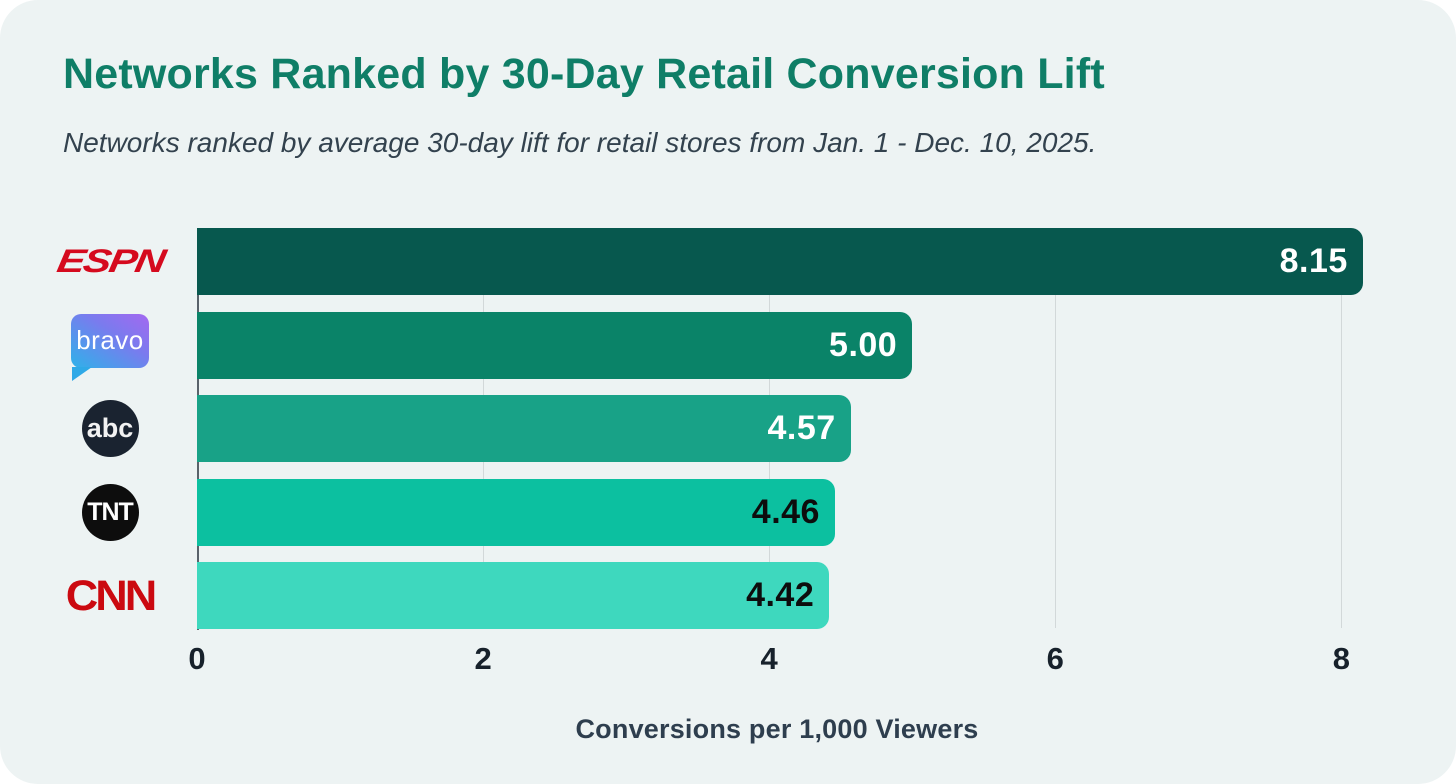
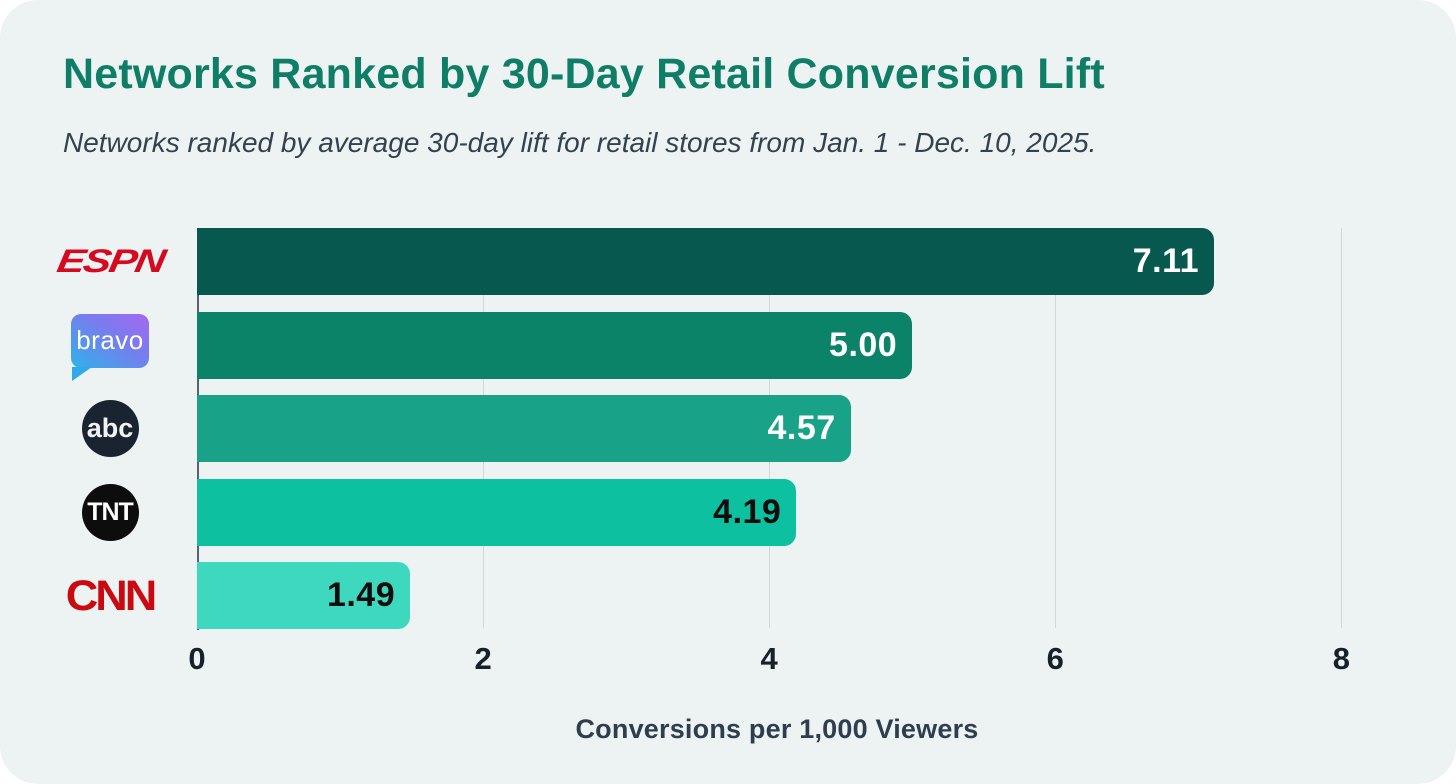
ESPN: 8.15 -> 7.11
TNT: 4.46 -> 4.19
CNN: 4.42 -> 1.49
